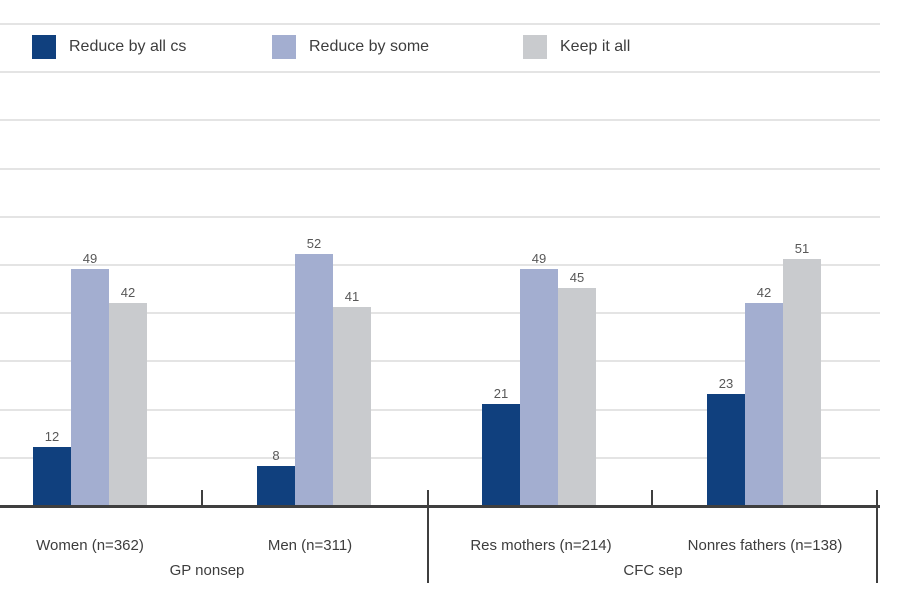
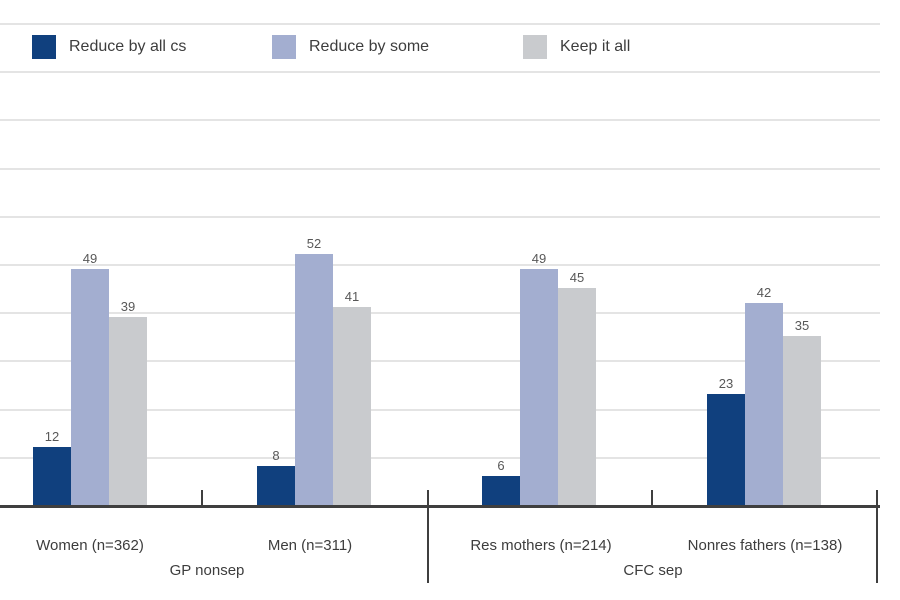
Keep it all/Women (n=362): 42 -> 39
Reduce by all cs/Res mothers (n=214): 21 -> 6
Keep it all/Nonres fathers (n=138): 51 -> 35
